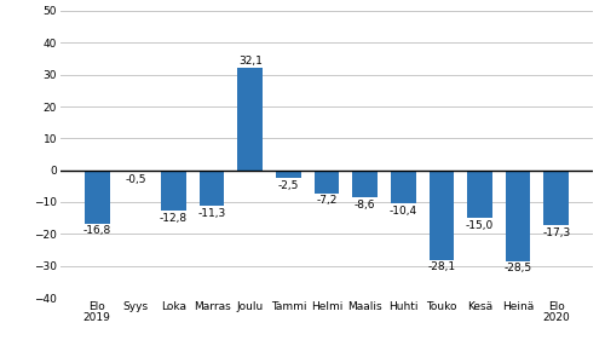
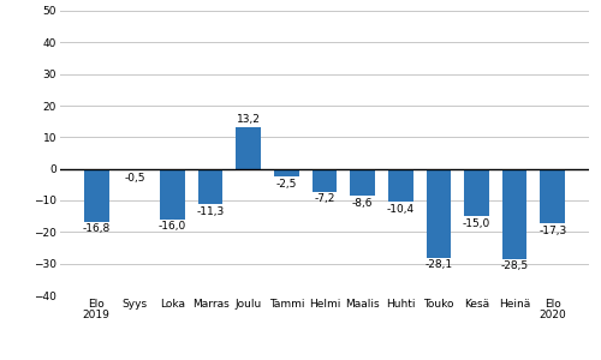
Loka: -12,8 -> -16,0
Joulu: 32,1 -> 13,2
